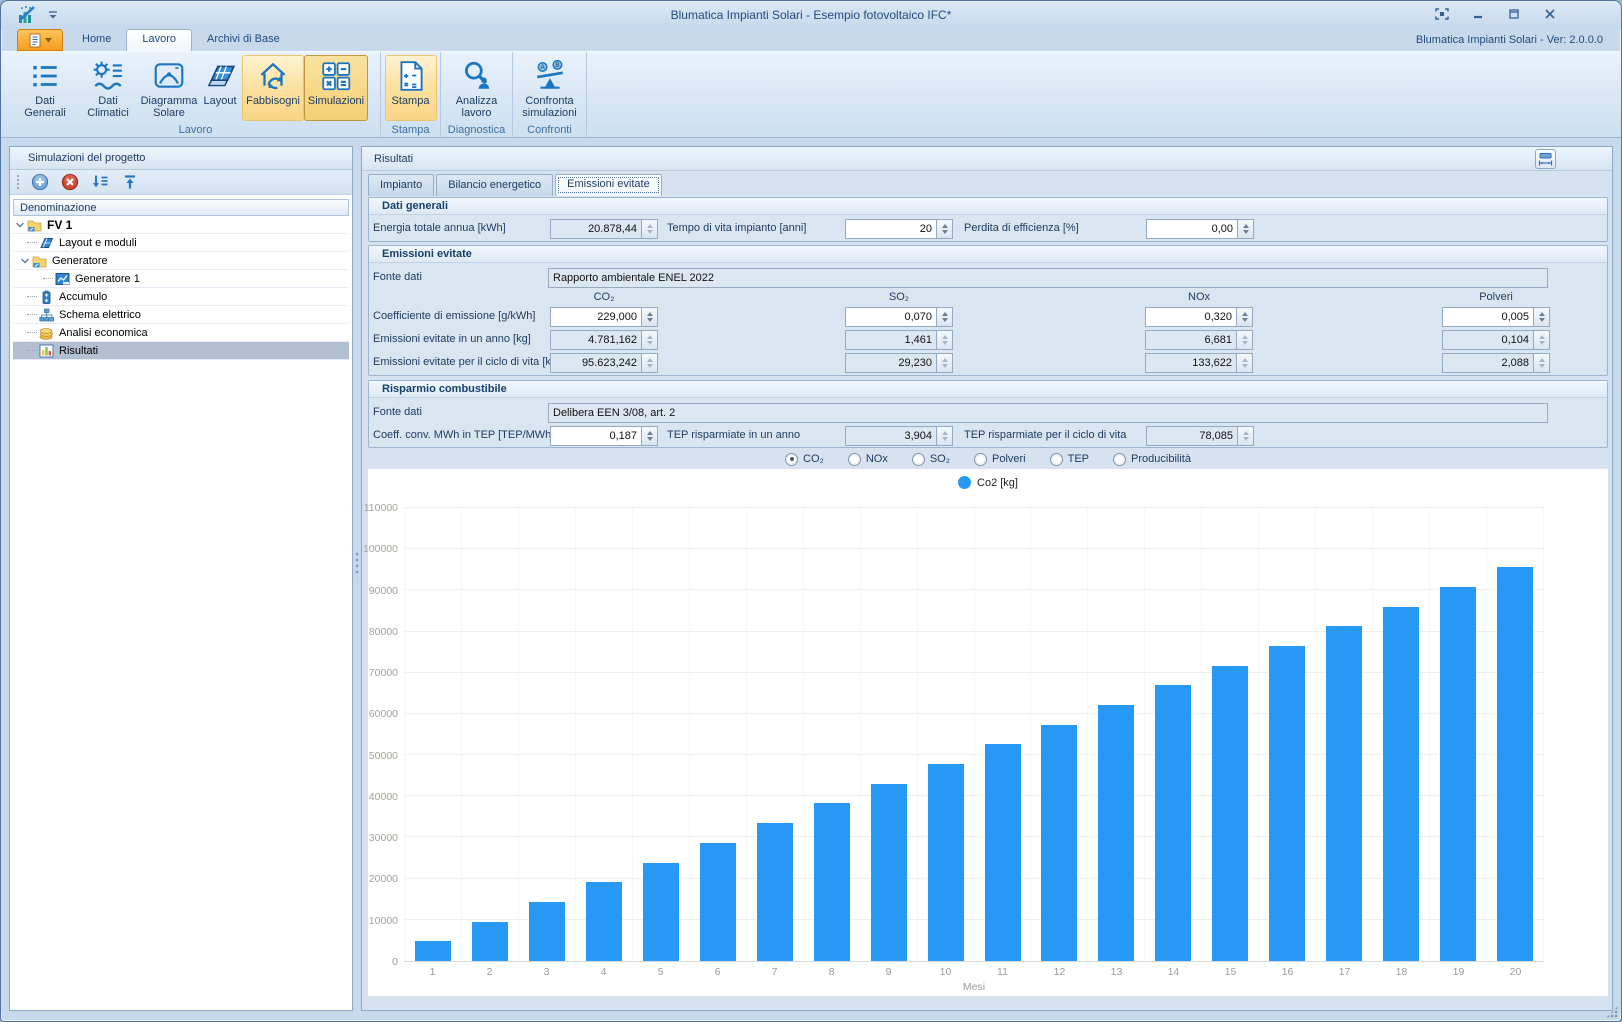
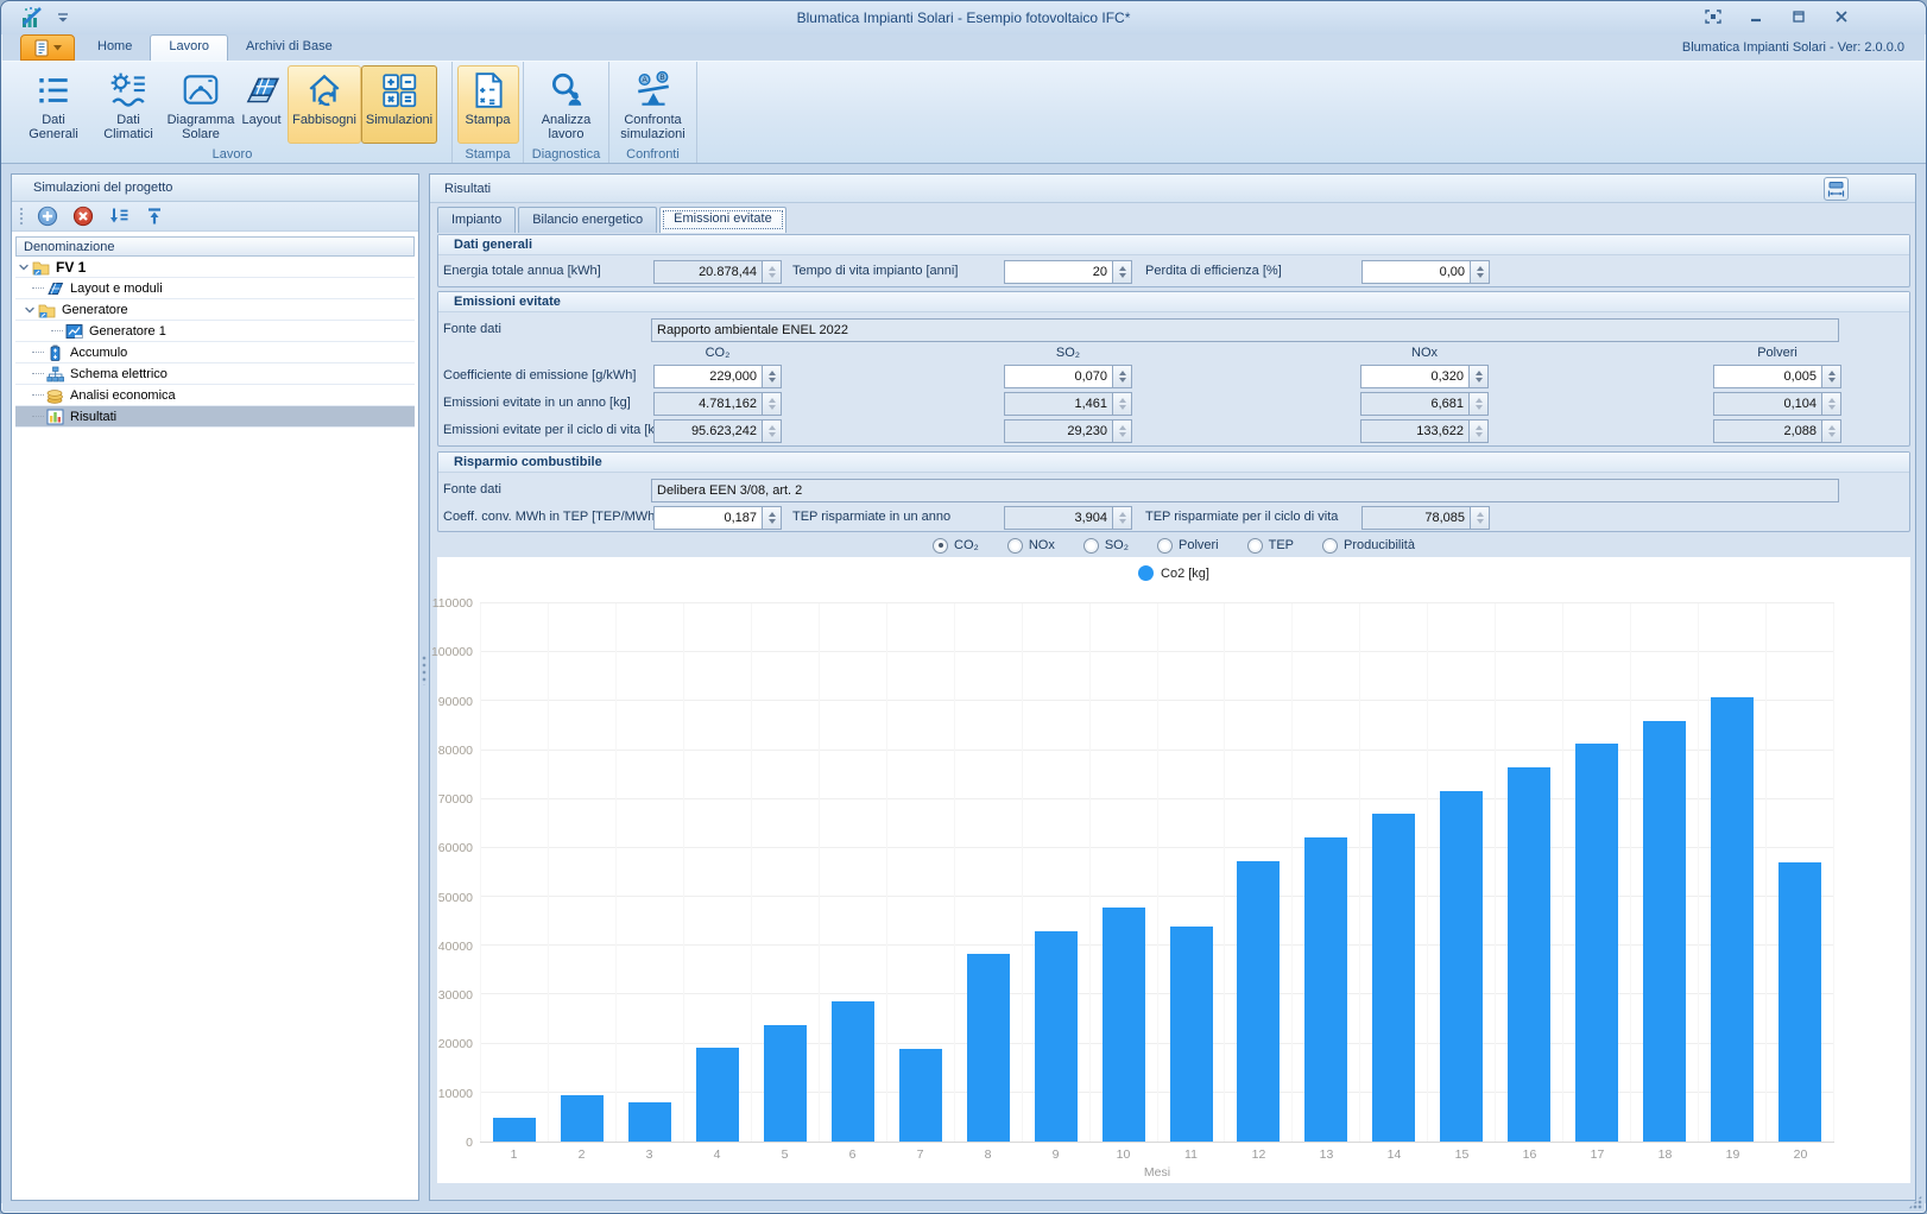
3: 14000 -> 8000
7: 33000 -> 19000
11: 53000 -> 44000
20: 96000 -> 57000
